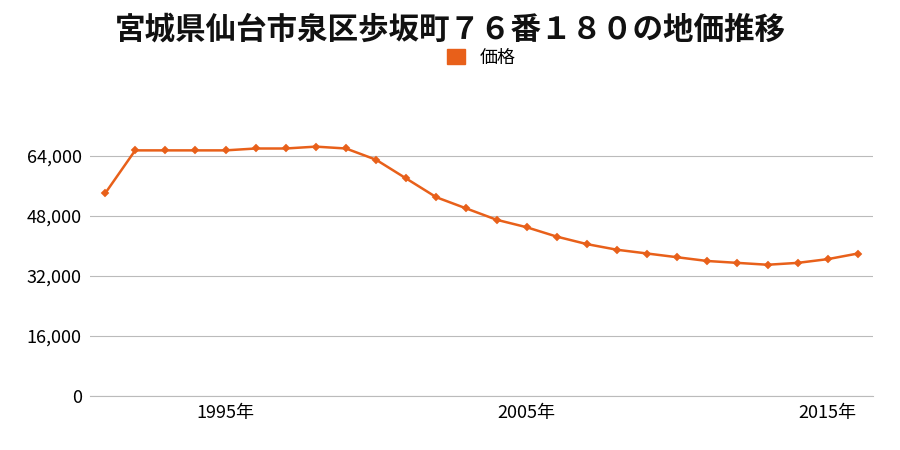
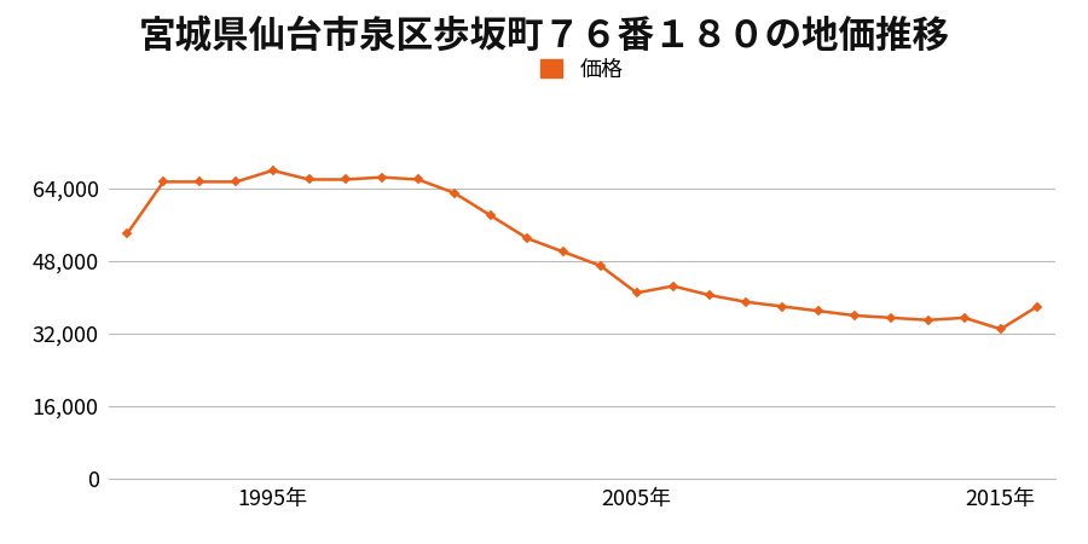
1995年: 65,500 -> 68,000
2005年: 45,000 -> 41,000
2015年: 36,500 -> 33,000
